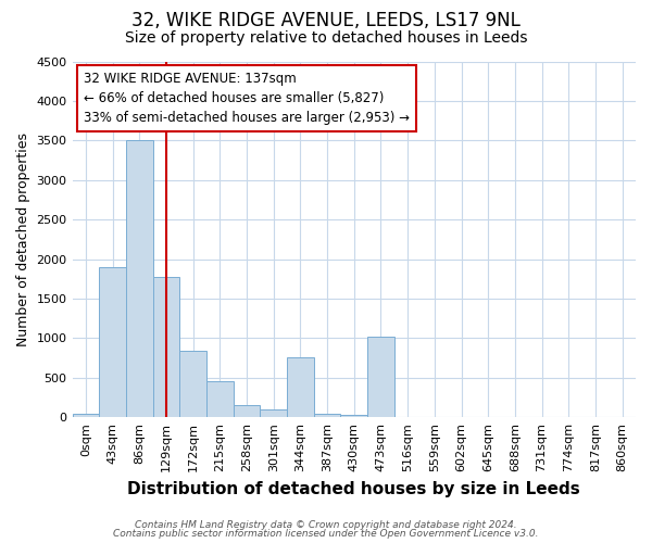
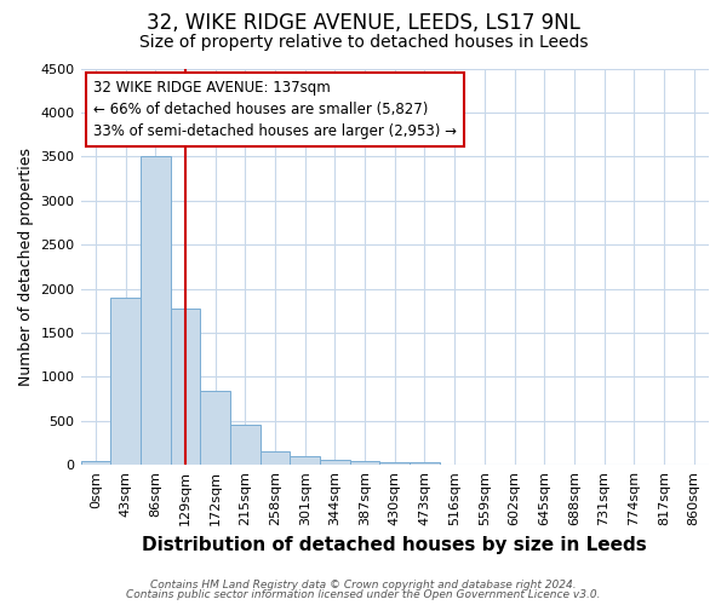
344sqm: 760 -> 60
473sqm: 1020 -> 30
